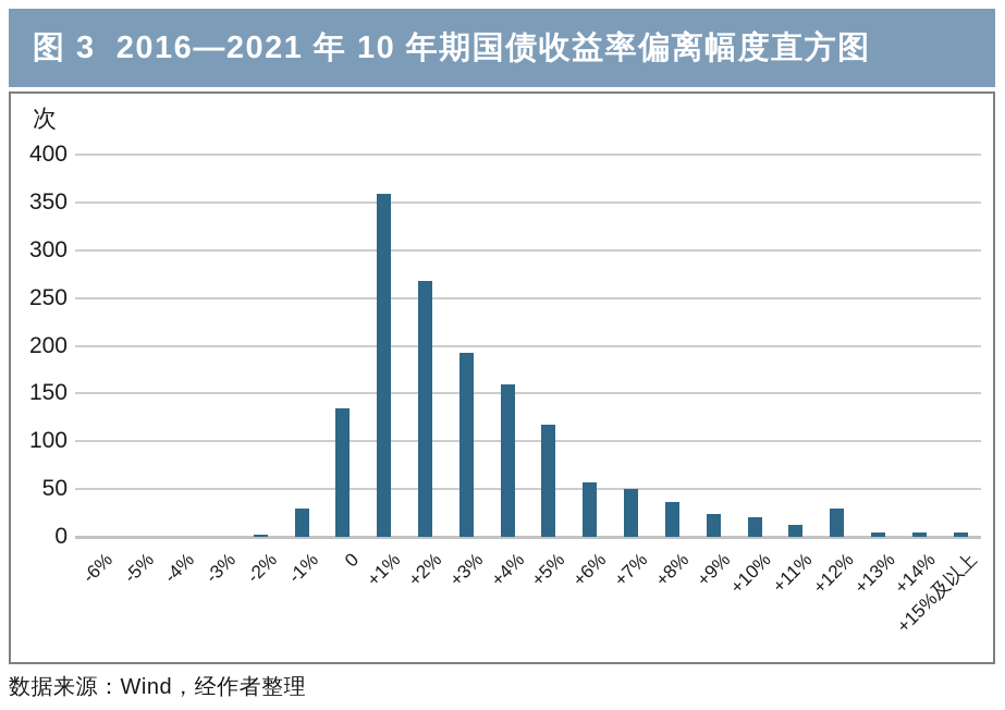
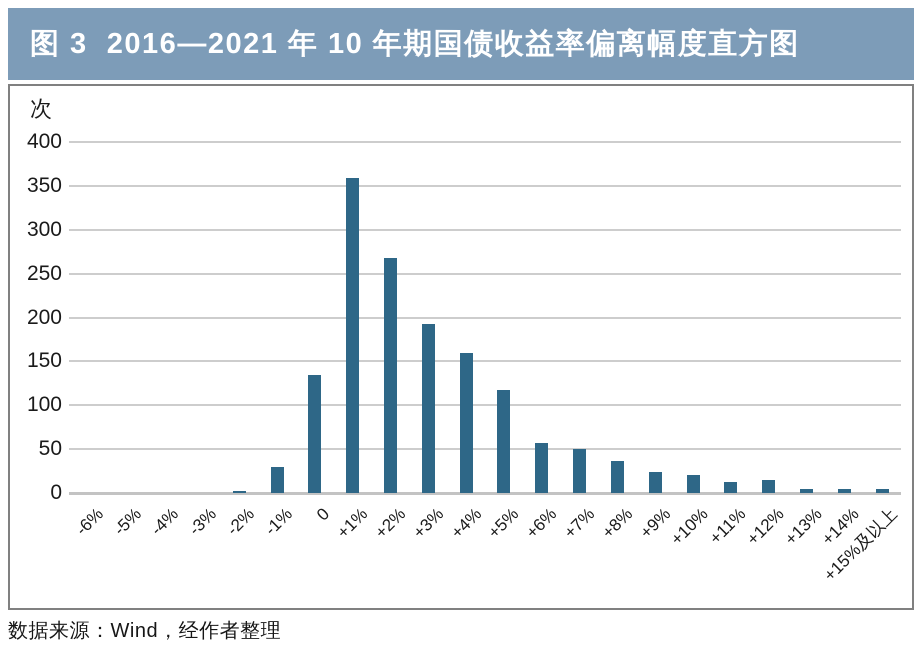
+12%: 30 -> 20
